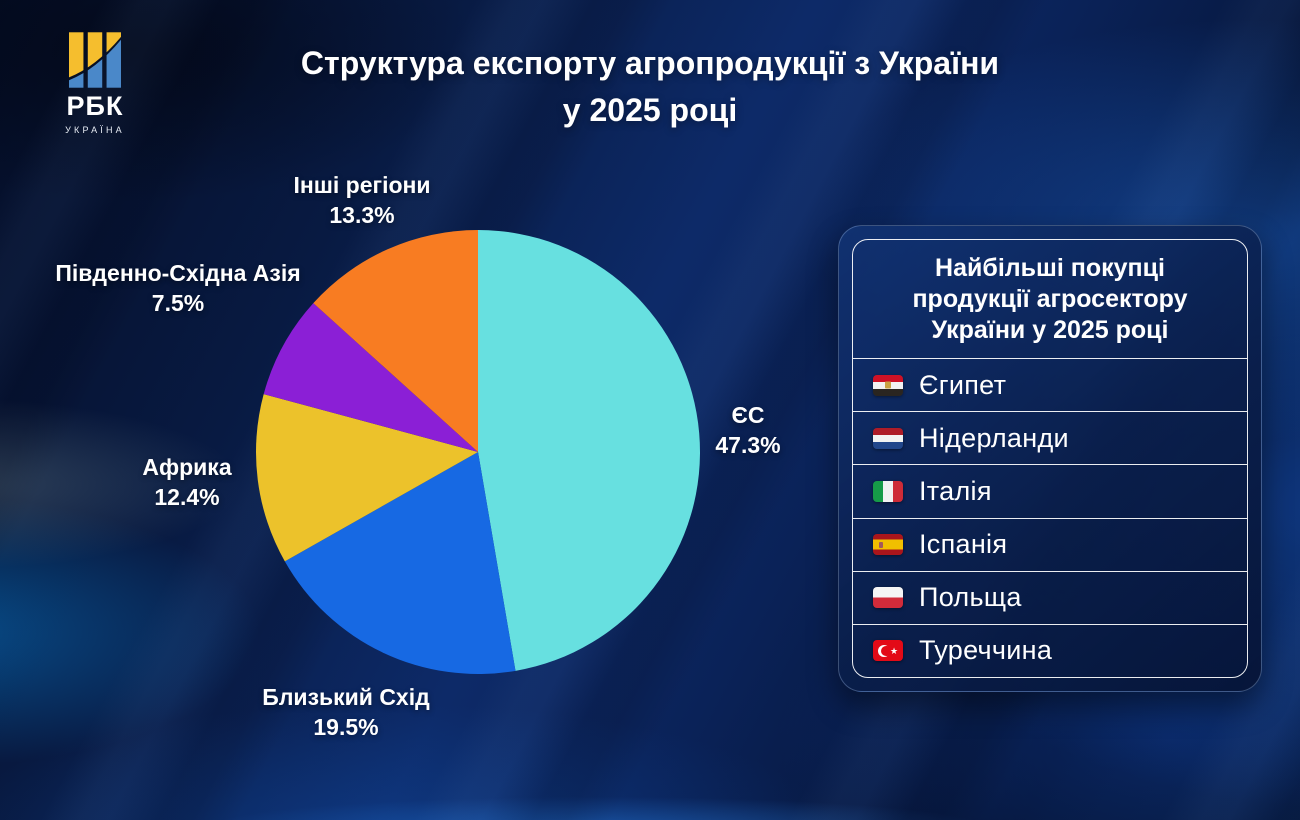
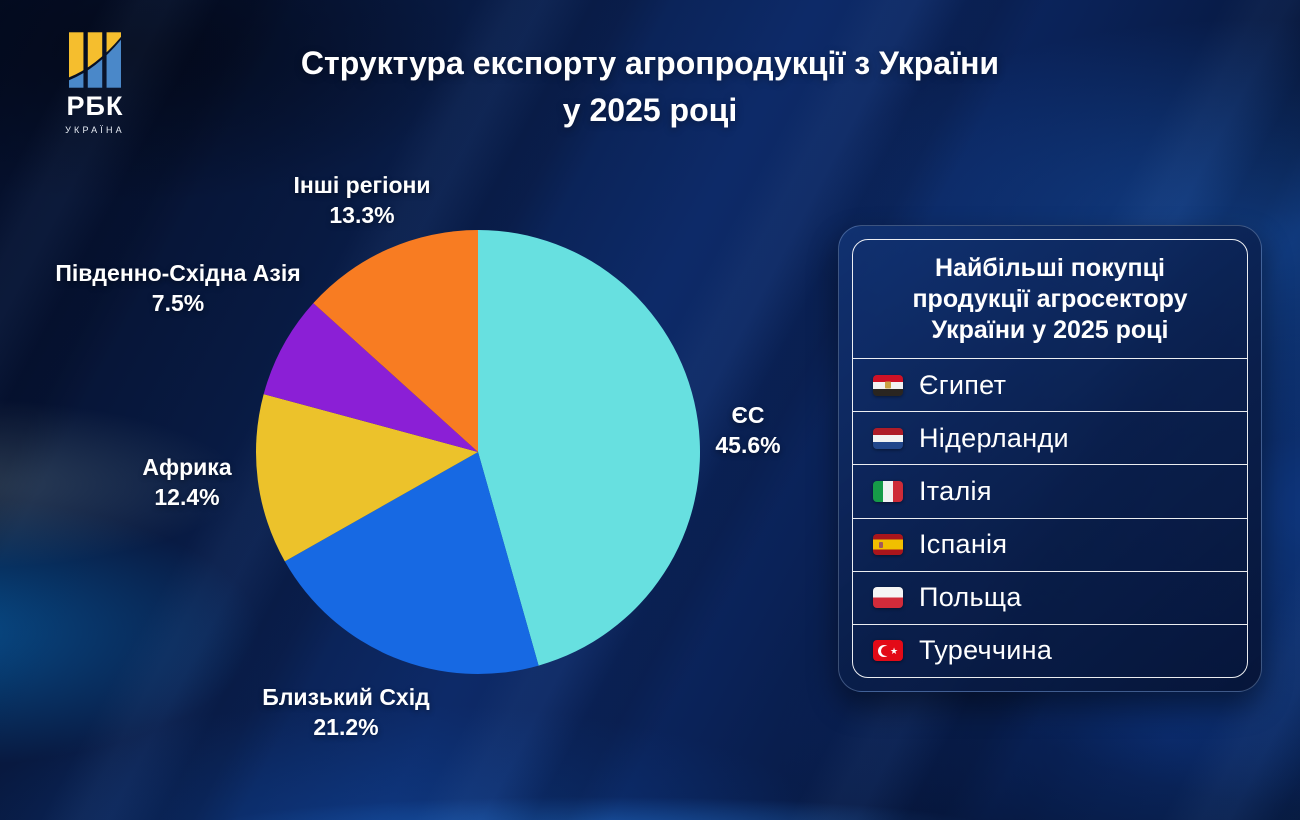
ЄС: 47.3% -> 45.6%
Близький Схід: 19.5% -> 21.2%
